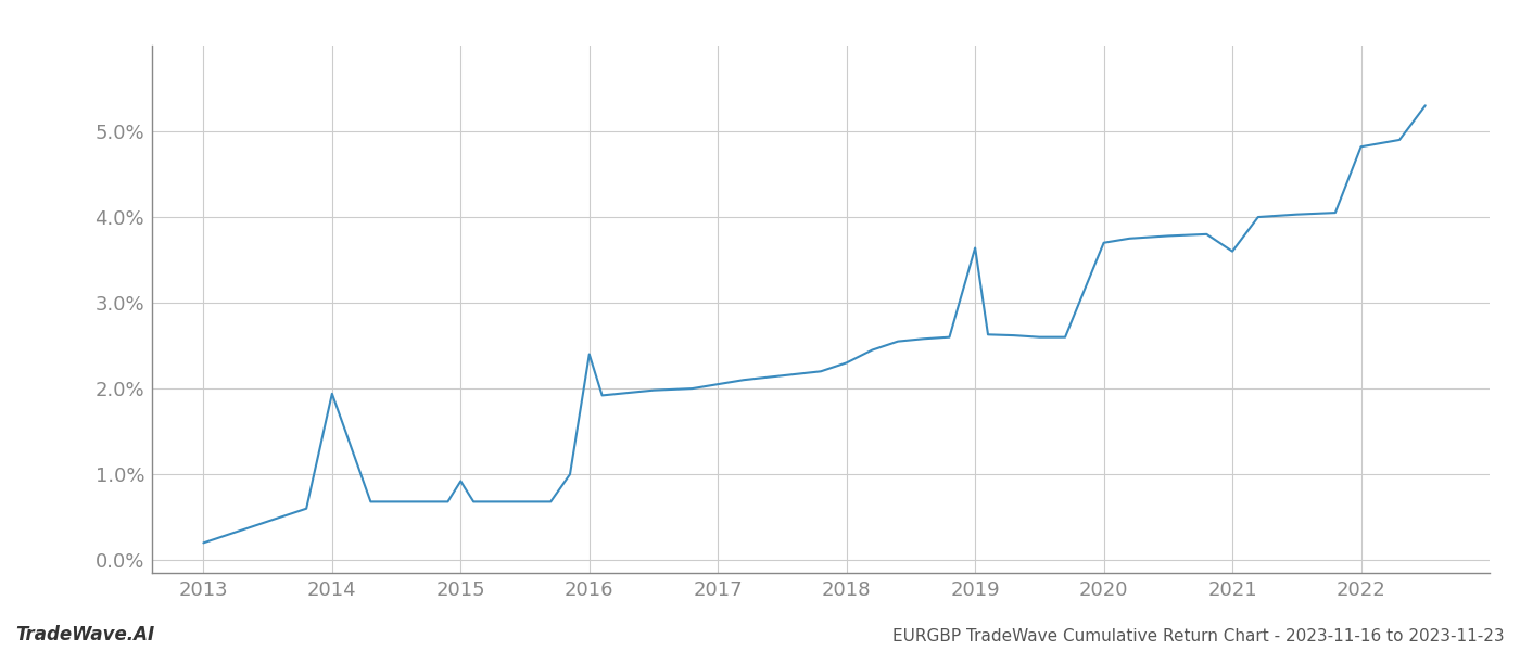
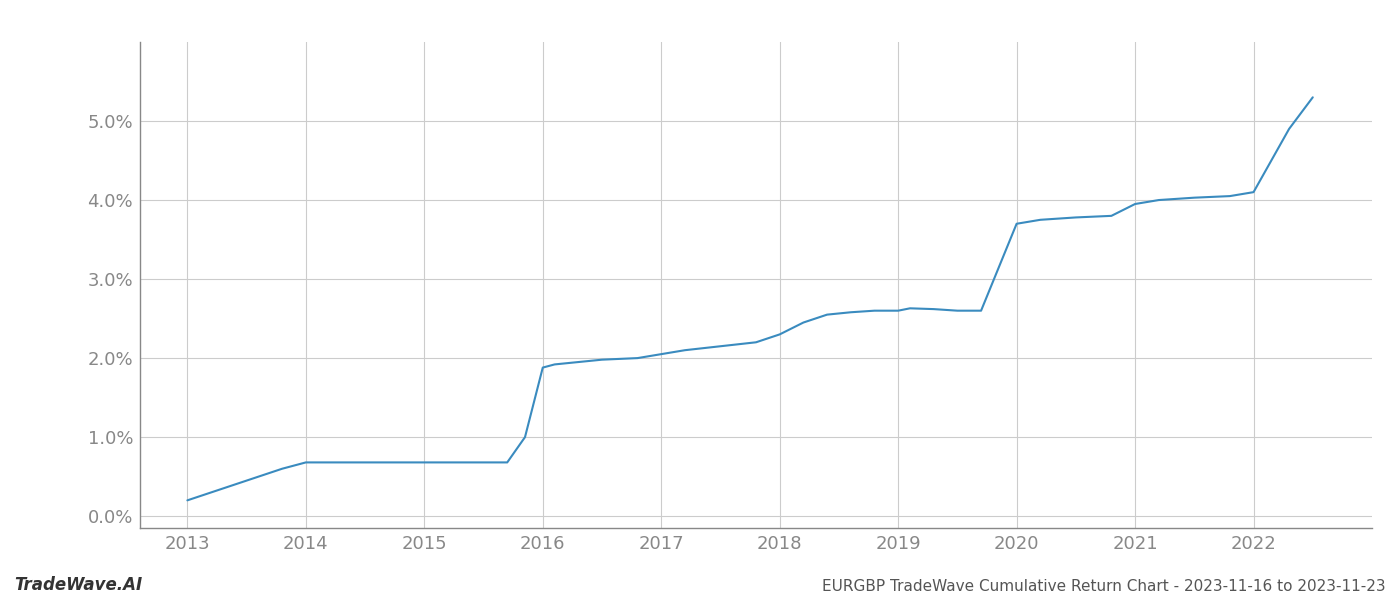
2014: 1.94% -> 0.68%
2015: 0.92% -> 0.68%
2016: 2.40% -> 1.88%
2019: 3.64% -> 2.60%
2021: 3.60% -> 3.95%
2022: 4.82% -> 4.10%
